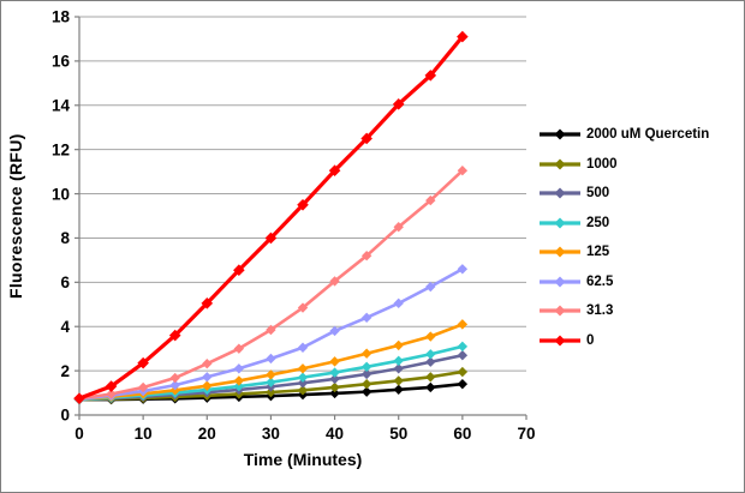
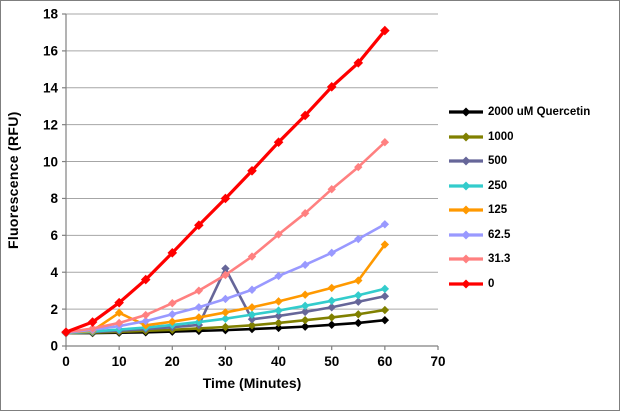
125/10: 1.0 -> 1.8
500/30: 1.3 -> 4.2
125/60: 4.1 -> 5.5
